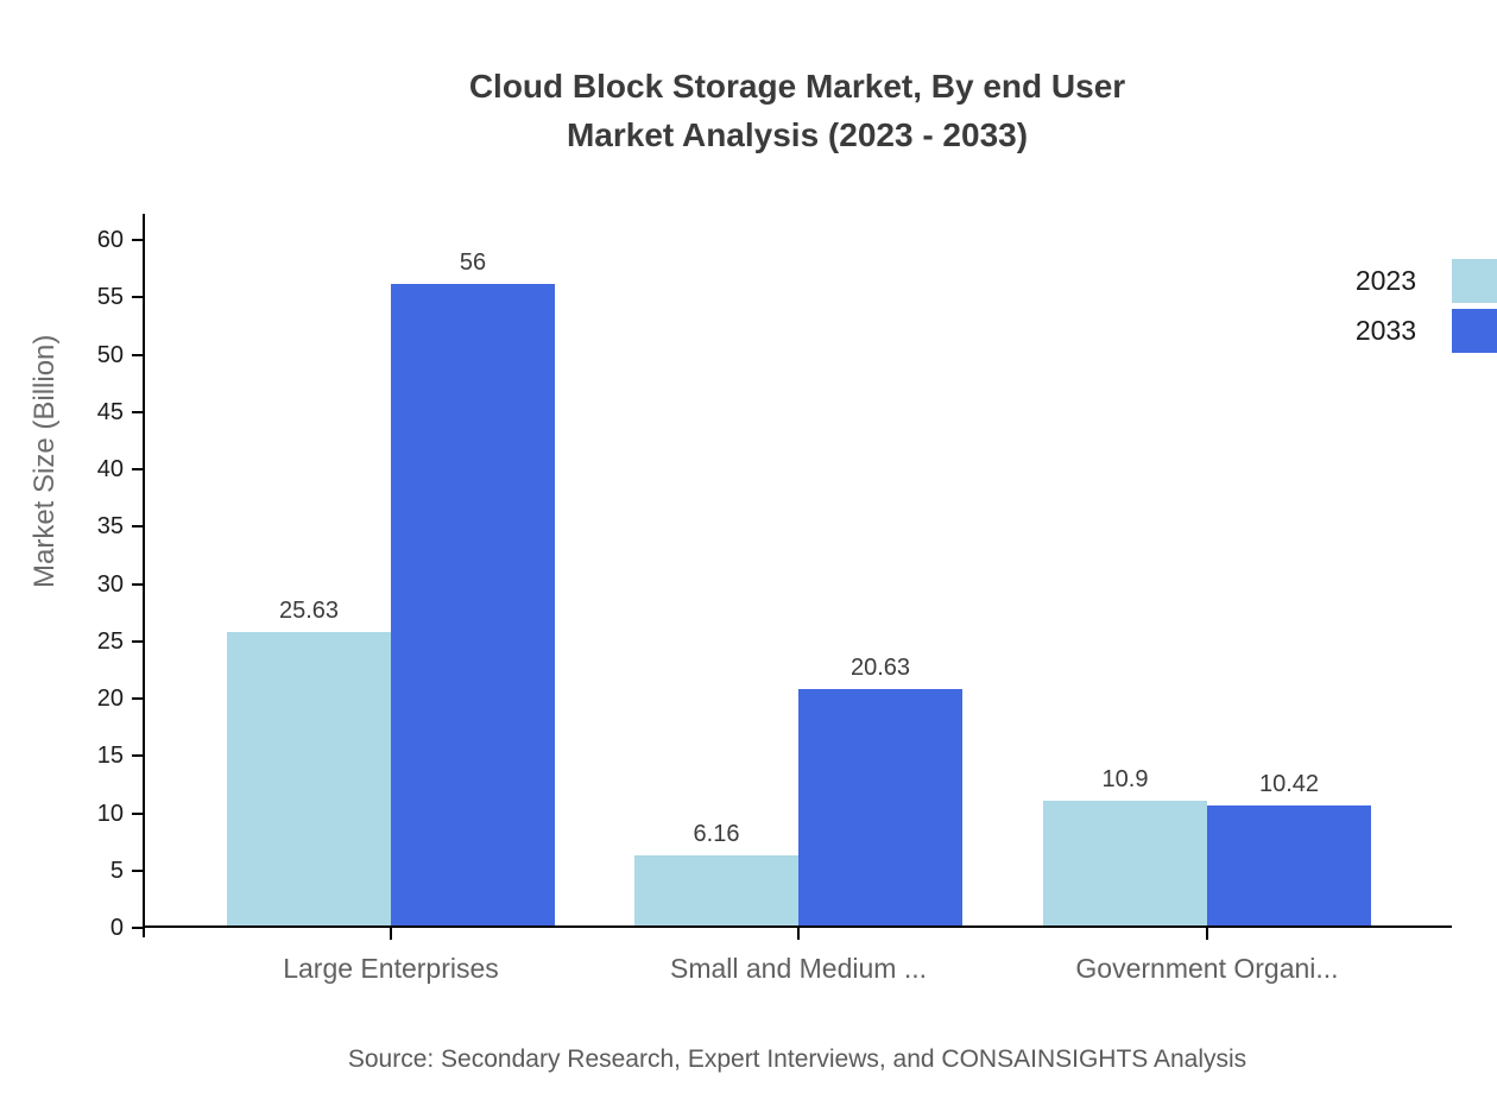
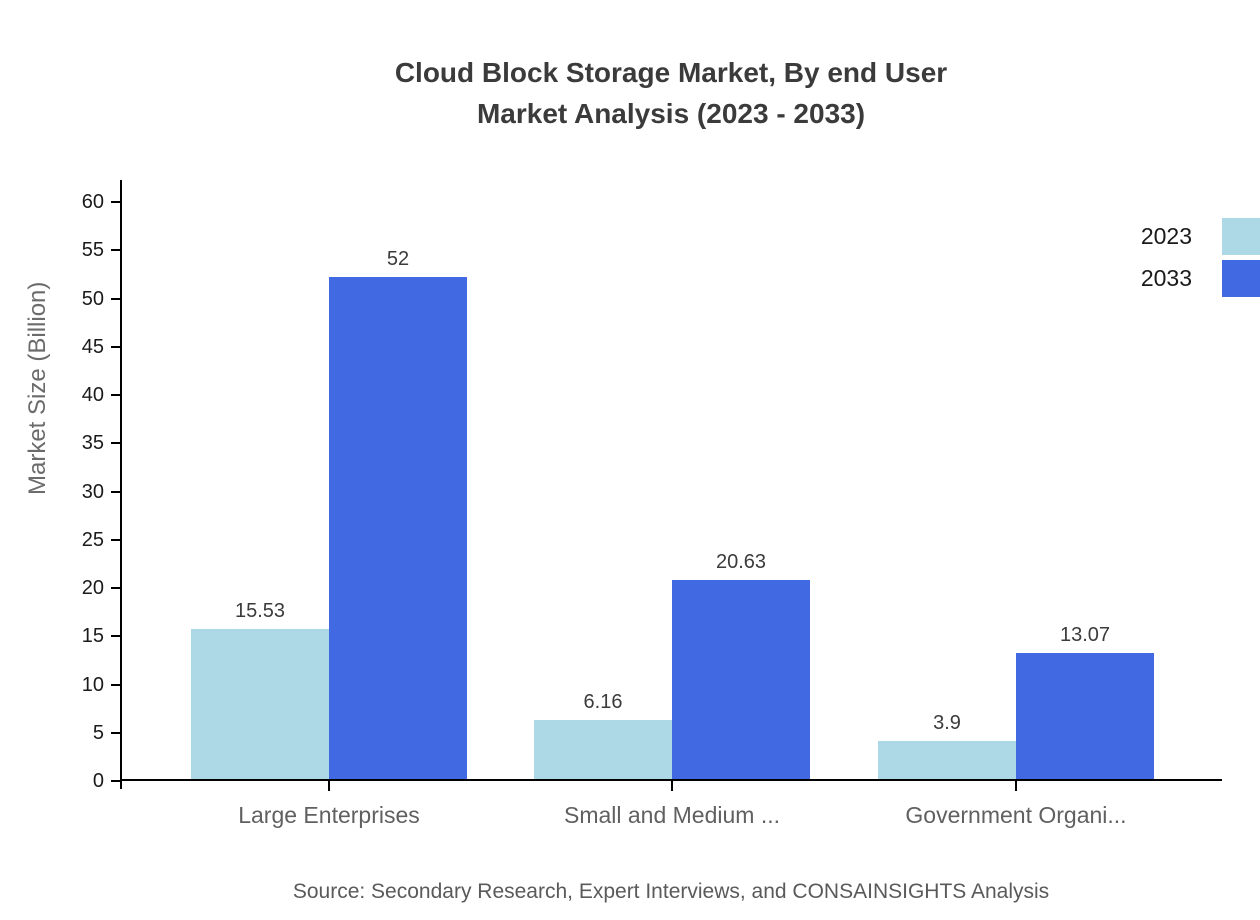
2023/Large Enterprises: 25.63 -> 15.53
2033/Large Enterprises: 56 -> 52
2023/Government Organi...: 10.9 -> 3.9
2033/Government Organi...: 10.42 -> 13.07
